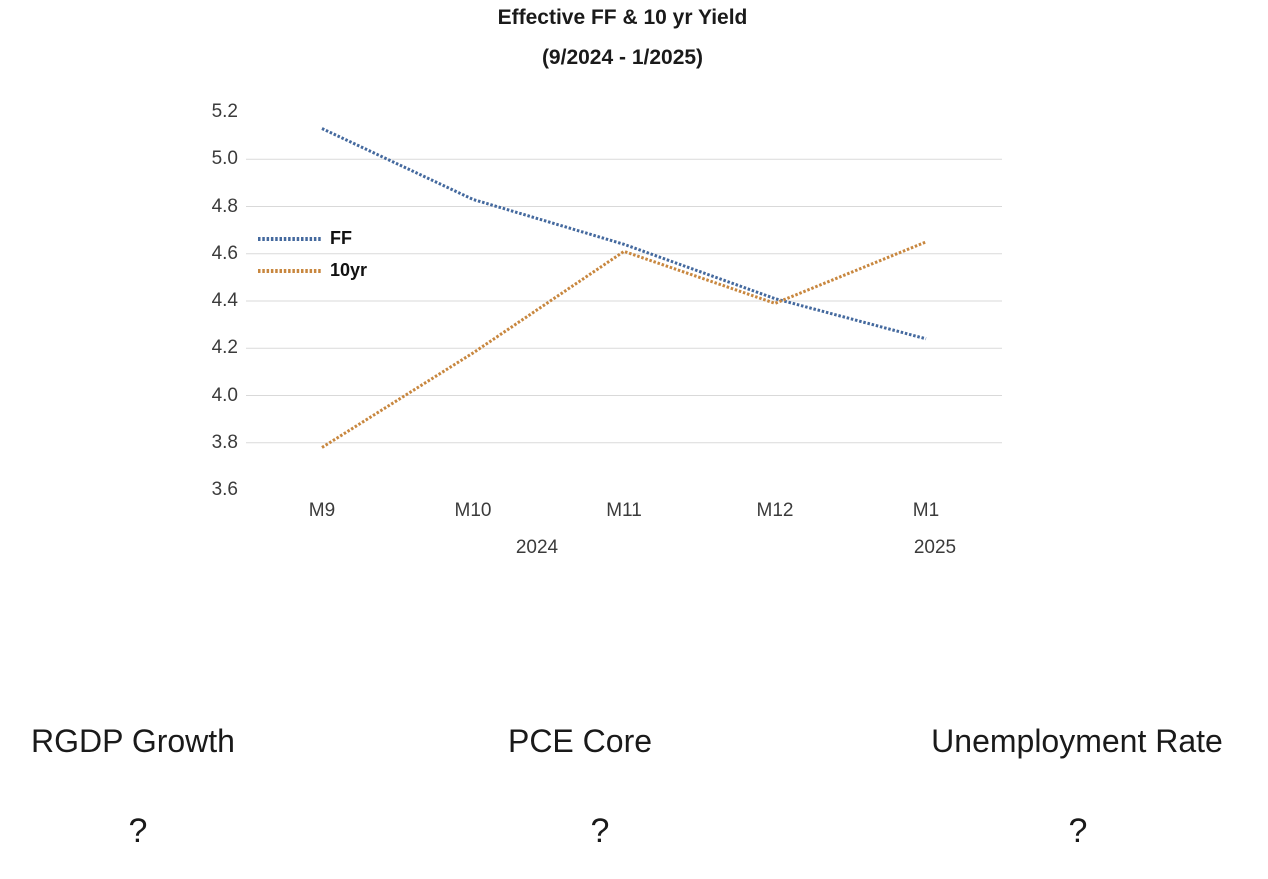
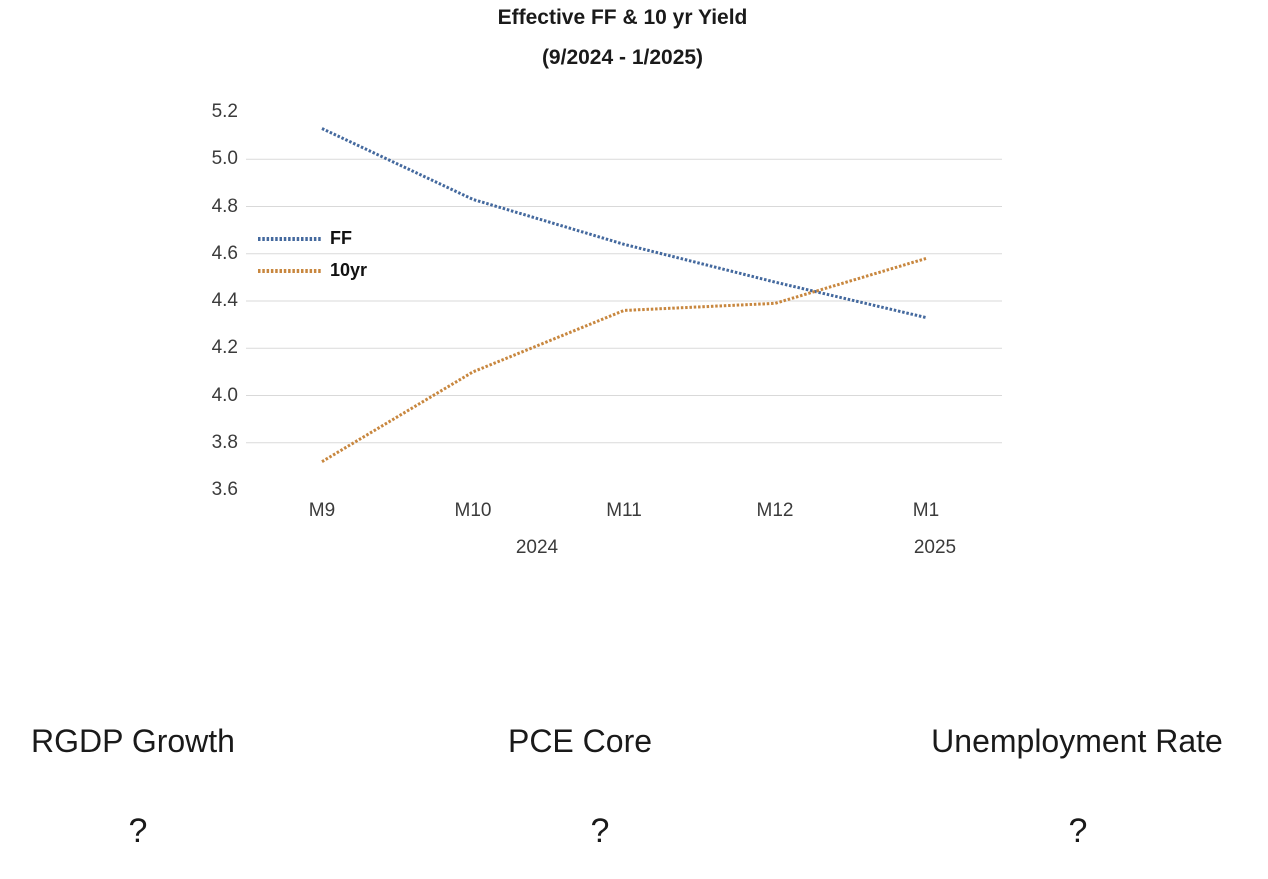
10yr/M9: 3.78 -> 3.72
10yr/M10: 4.18 -> 4.10
10yr/M11: 4.61 -> 4.36
FF/M12: 4.41 -> 4.48
FF/M1: 4.24 -> 4.33
10yr/M1: 4.65 -> 4.58
